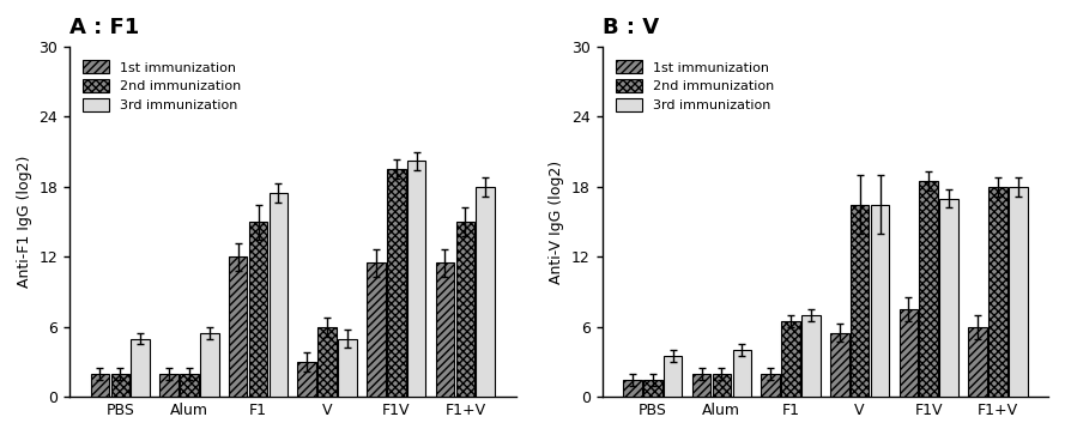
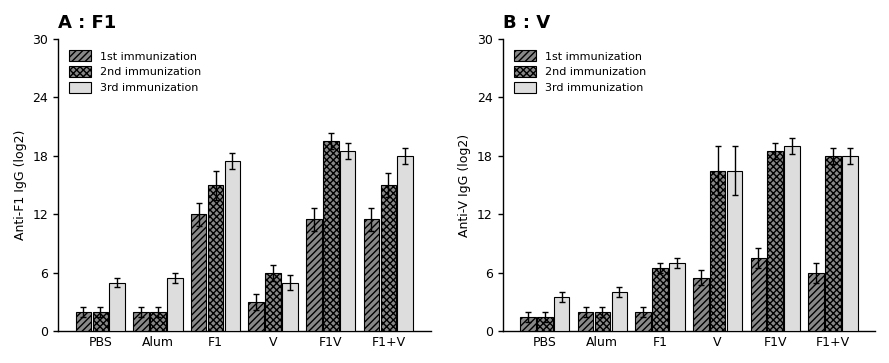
A : F1/3rd immunization/F1V: 20.2 -> 18.5
B : V/3rd immunization/F1V: 17.0 -> 19.0
